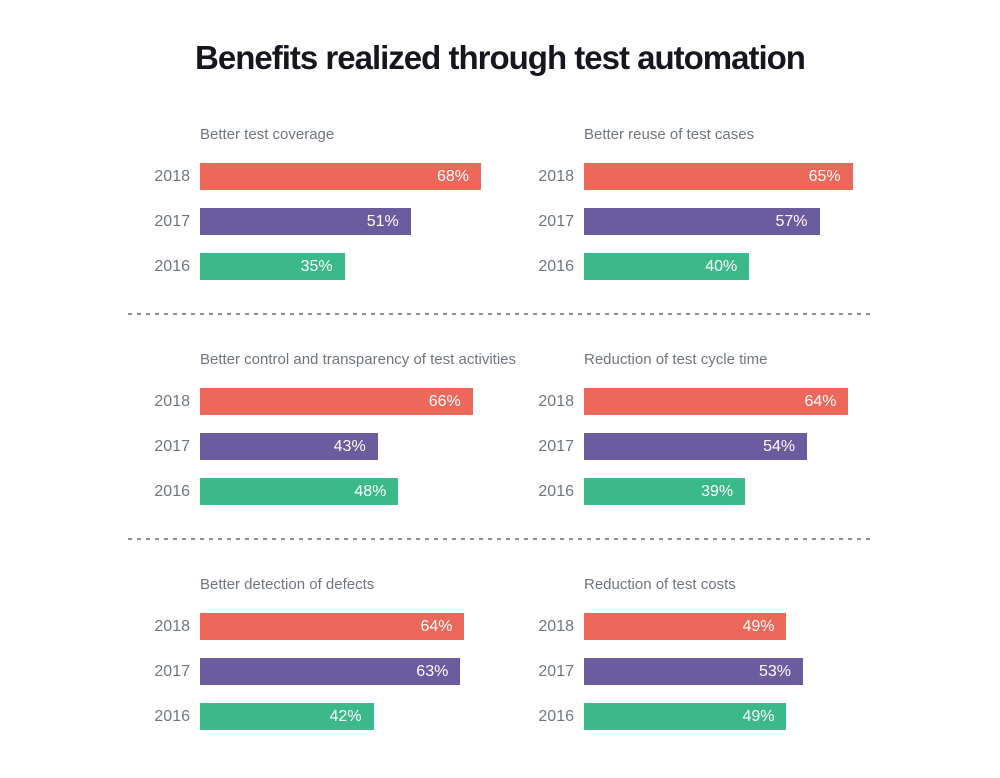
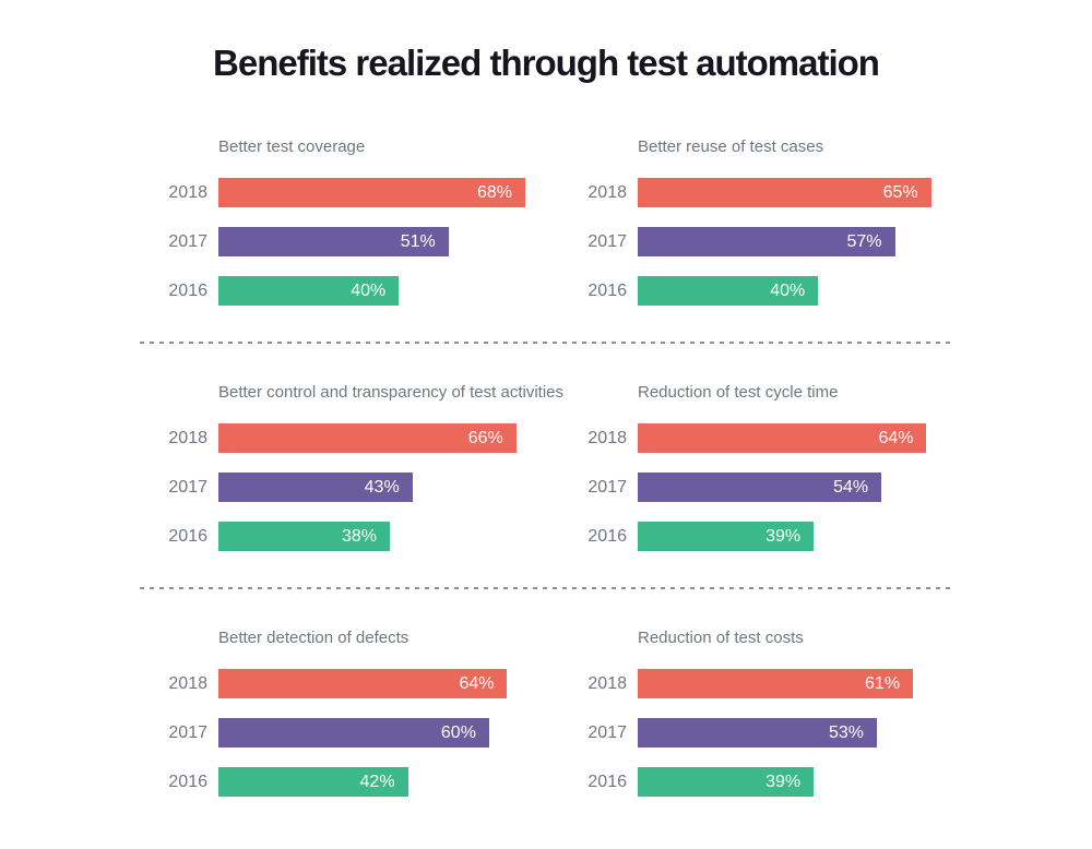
Better test coverage/2016: 35% -> 40%
Better control and transparency of test activities/2016: 48% -> 38%
Better detection of defects/2017: 63% -> 60%
Reduction of test costs/2018: 49% -> 61%
Reduction of test costs/2016: 49% -> 39%
